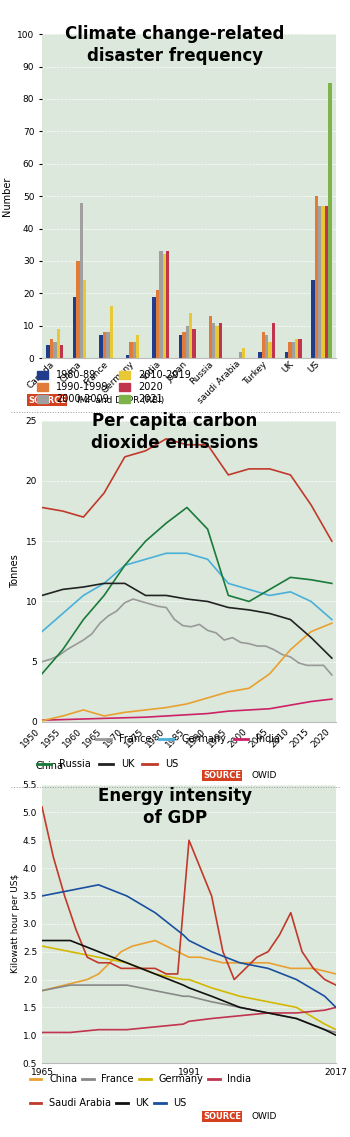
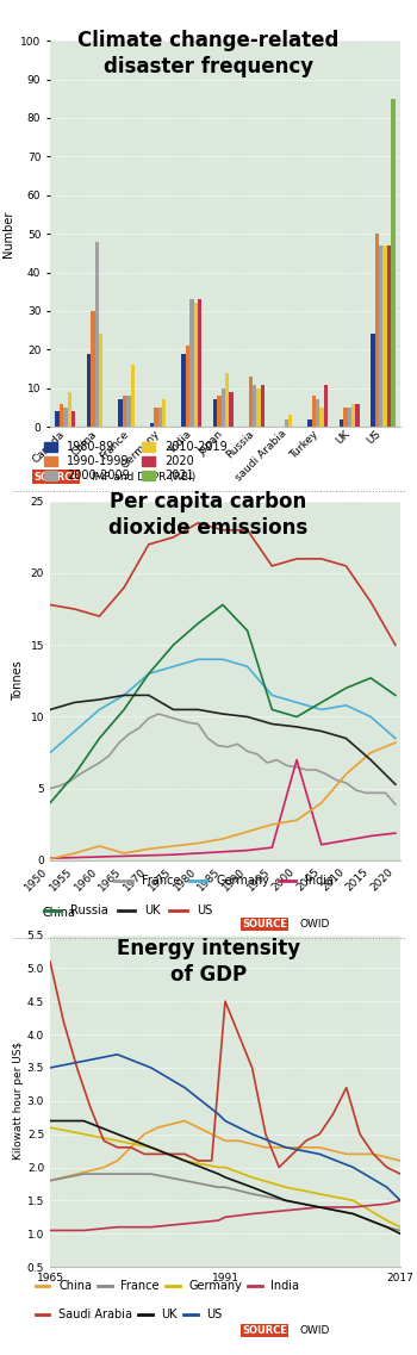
India/2000: 1.0 -> 7.0
Russia/2015: 11.8 -> 12.7
